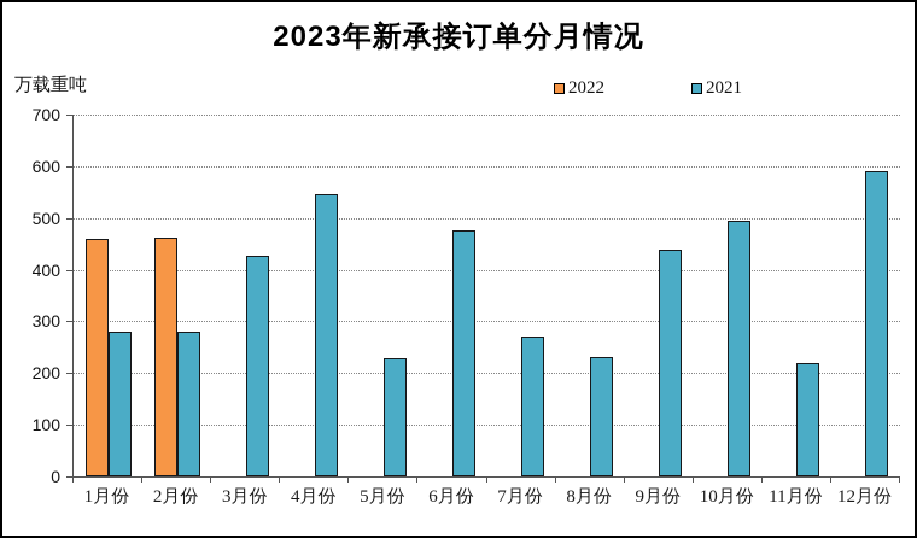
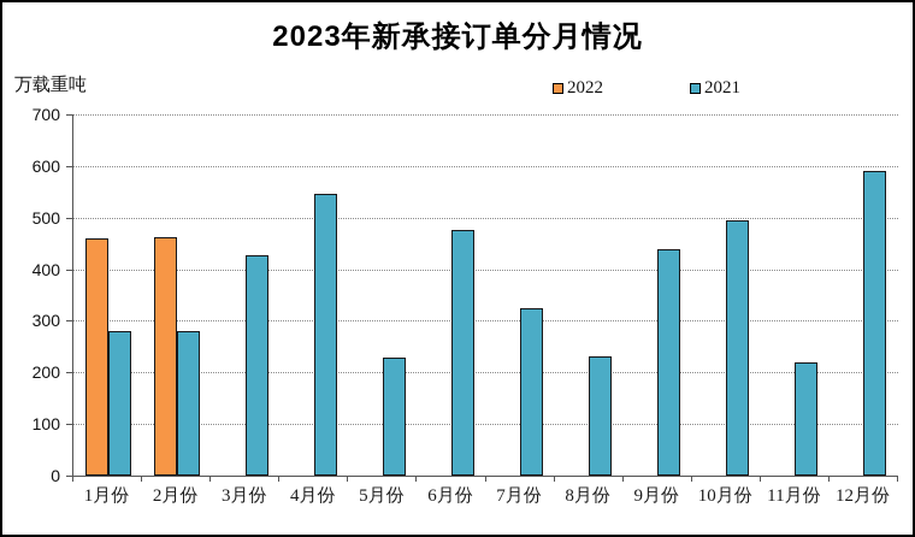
2021/7月份: 270 -> 320
